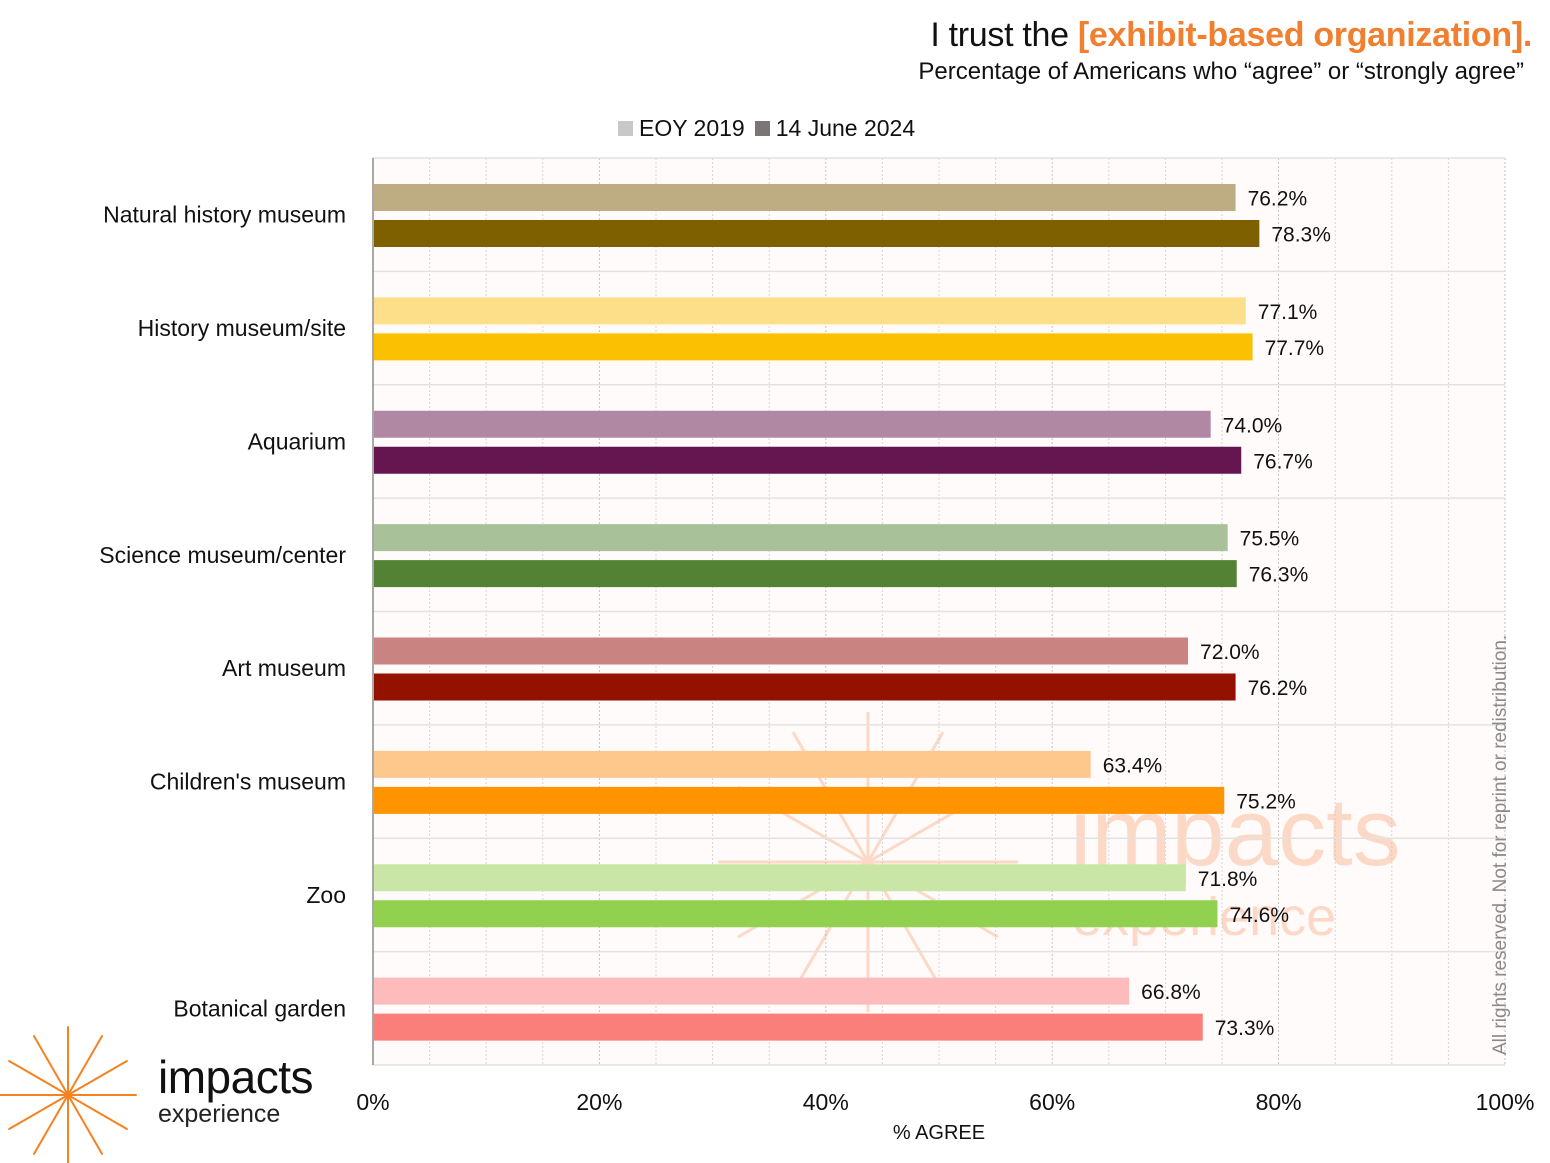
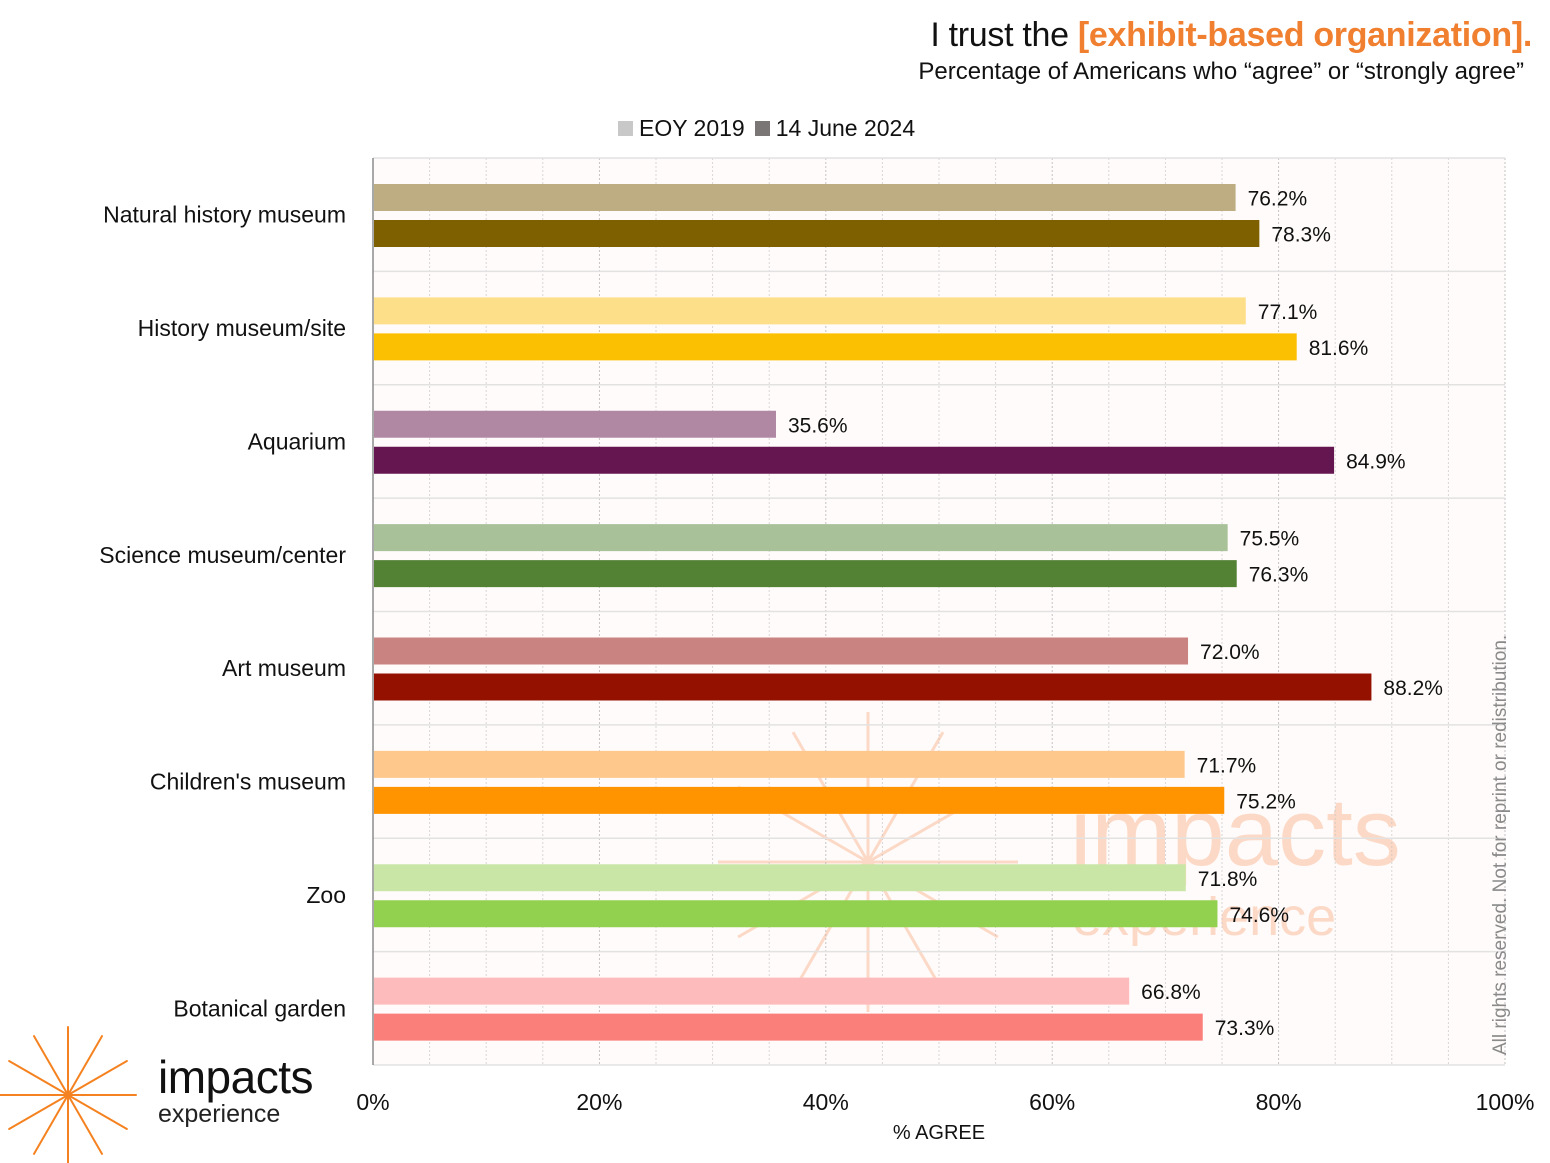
14 June 2024/History museum/site: 77.7% -> 81.6%
EOY 2019/Aquarium: 74.0% -> 35.6%
14 June 2024/Aquarium: 76.7% -> 84.9%
14 June 2024/Art museum: 76.2% -> 88.2%
EOY 2019/Children's museum: 63.4% -> 71.7%
